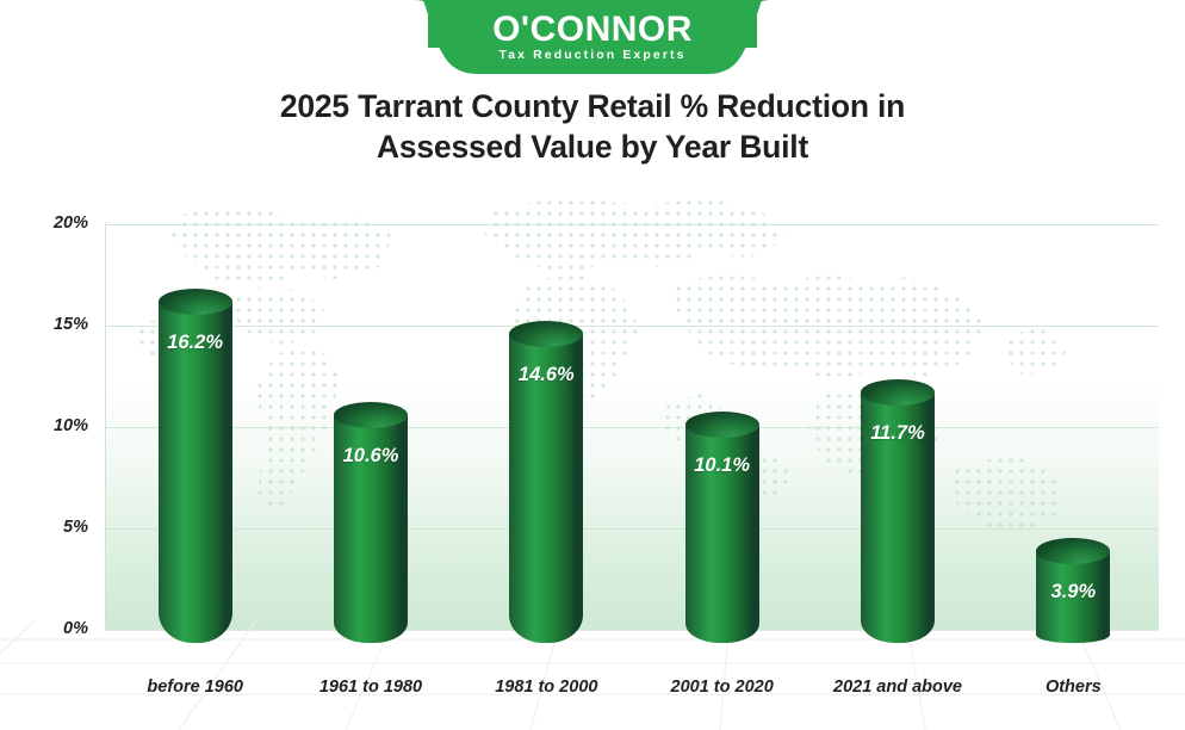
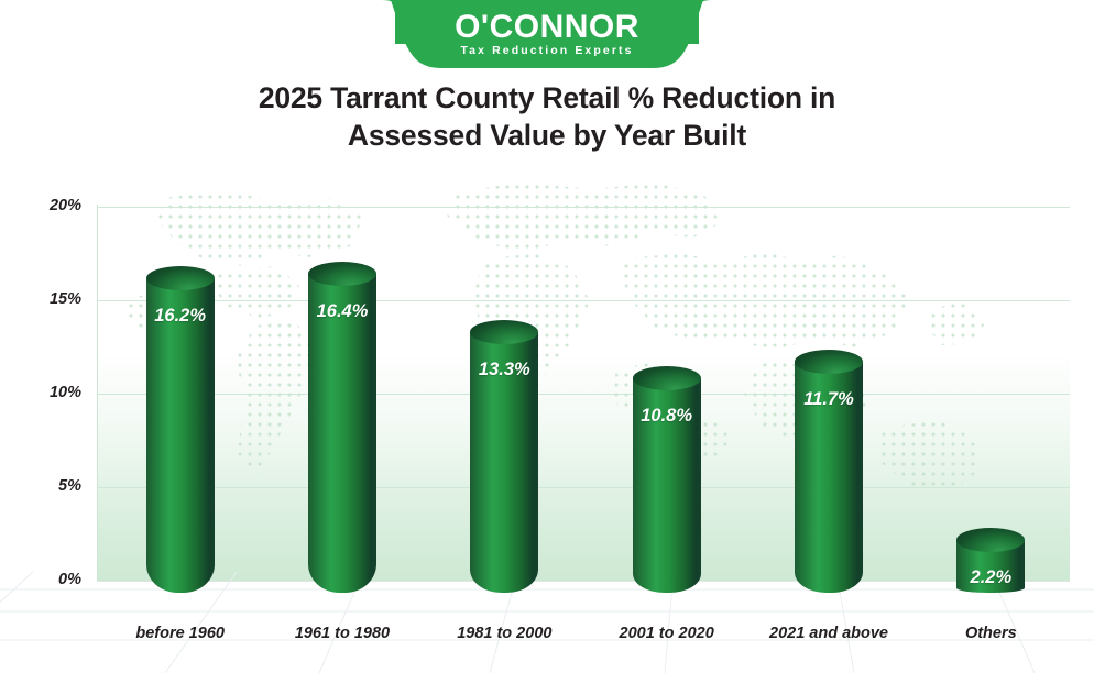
1961 to 1980: 10.6% -> 16.4%
1981 to 2000: 14.6% -> 13.3%
2001 to 2020: 10.1% -> 10.8%
Others: 3.9% -> 2.2%
